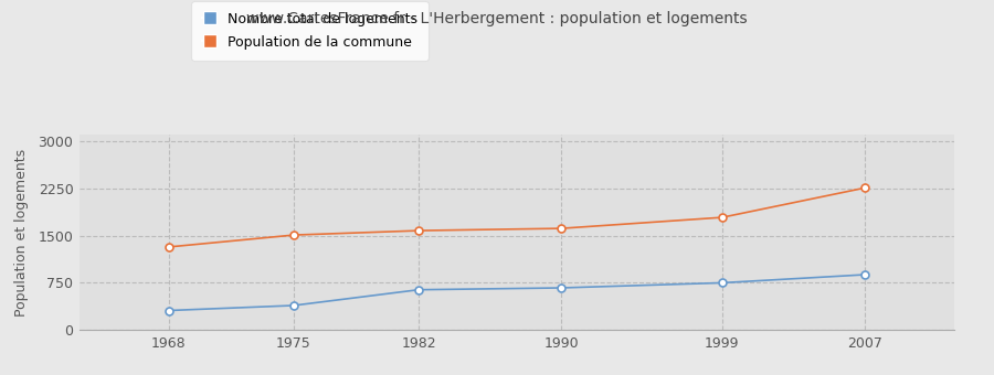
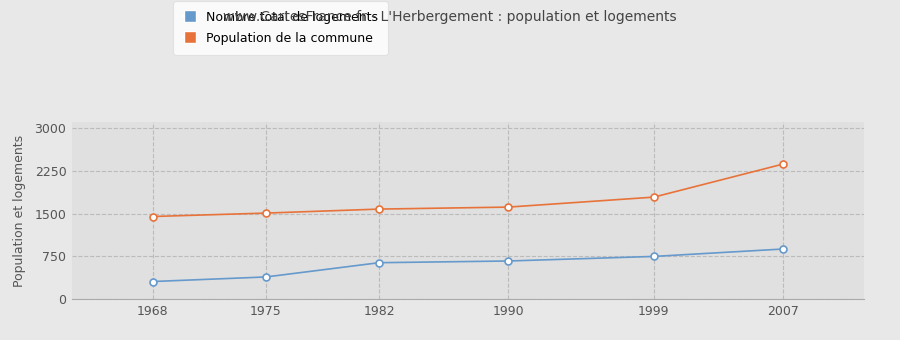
Population de la commune/1968: 1320 -> 1450
Population de la commune/2007: 2260 -> 2370
